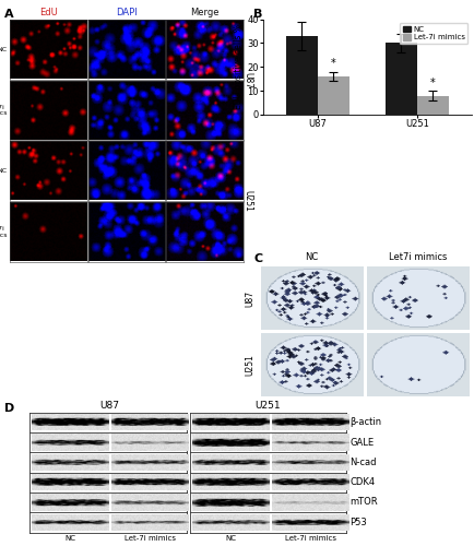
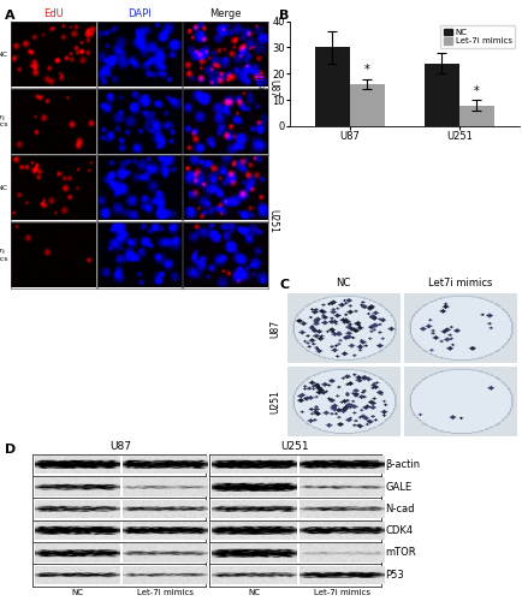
NC/U87: 33 -> 30
NC/U251: 30 -> 24
